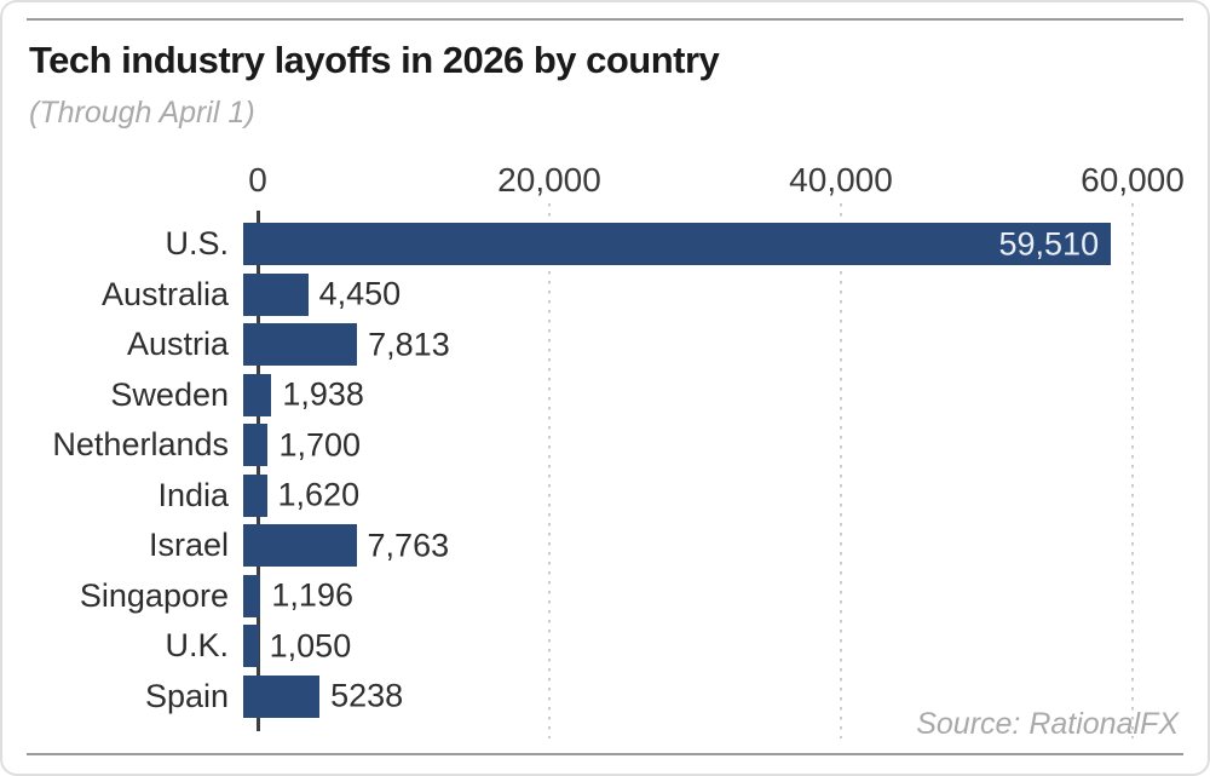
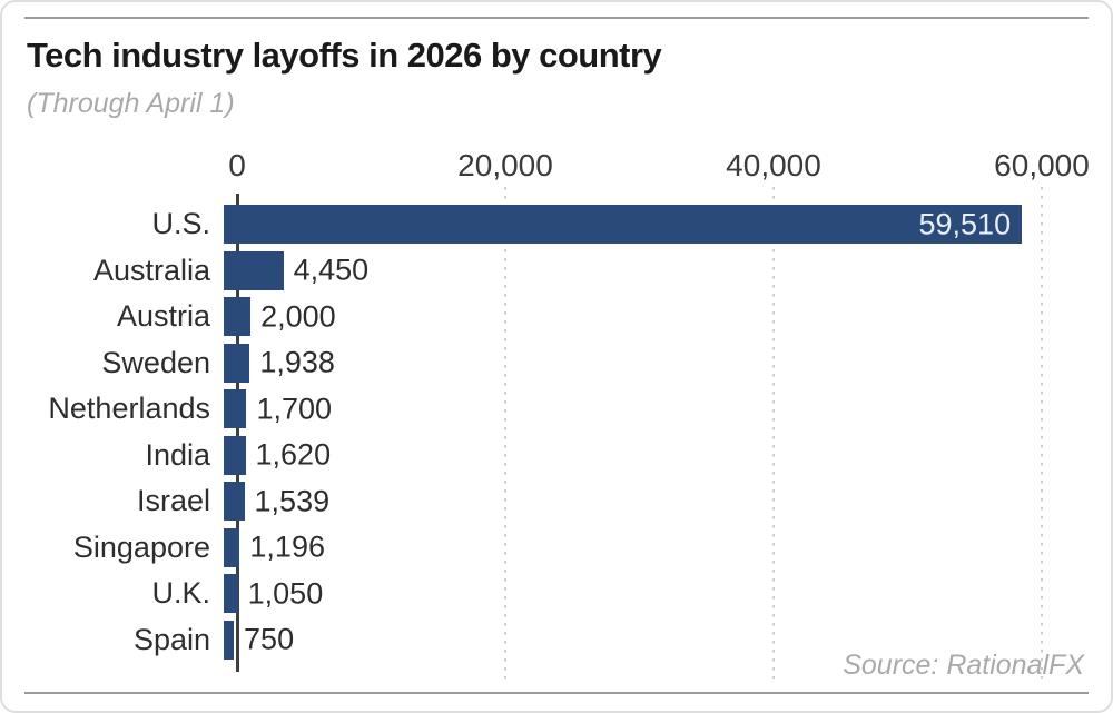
Austria: 7,813 -> 2,000
Israel: 7,763 -> 1,539
Spain: 5238 -> 750
